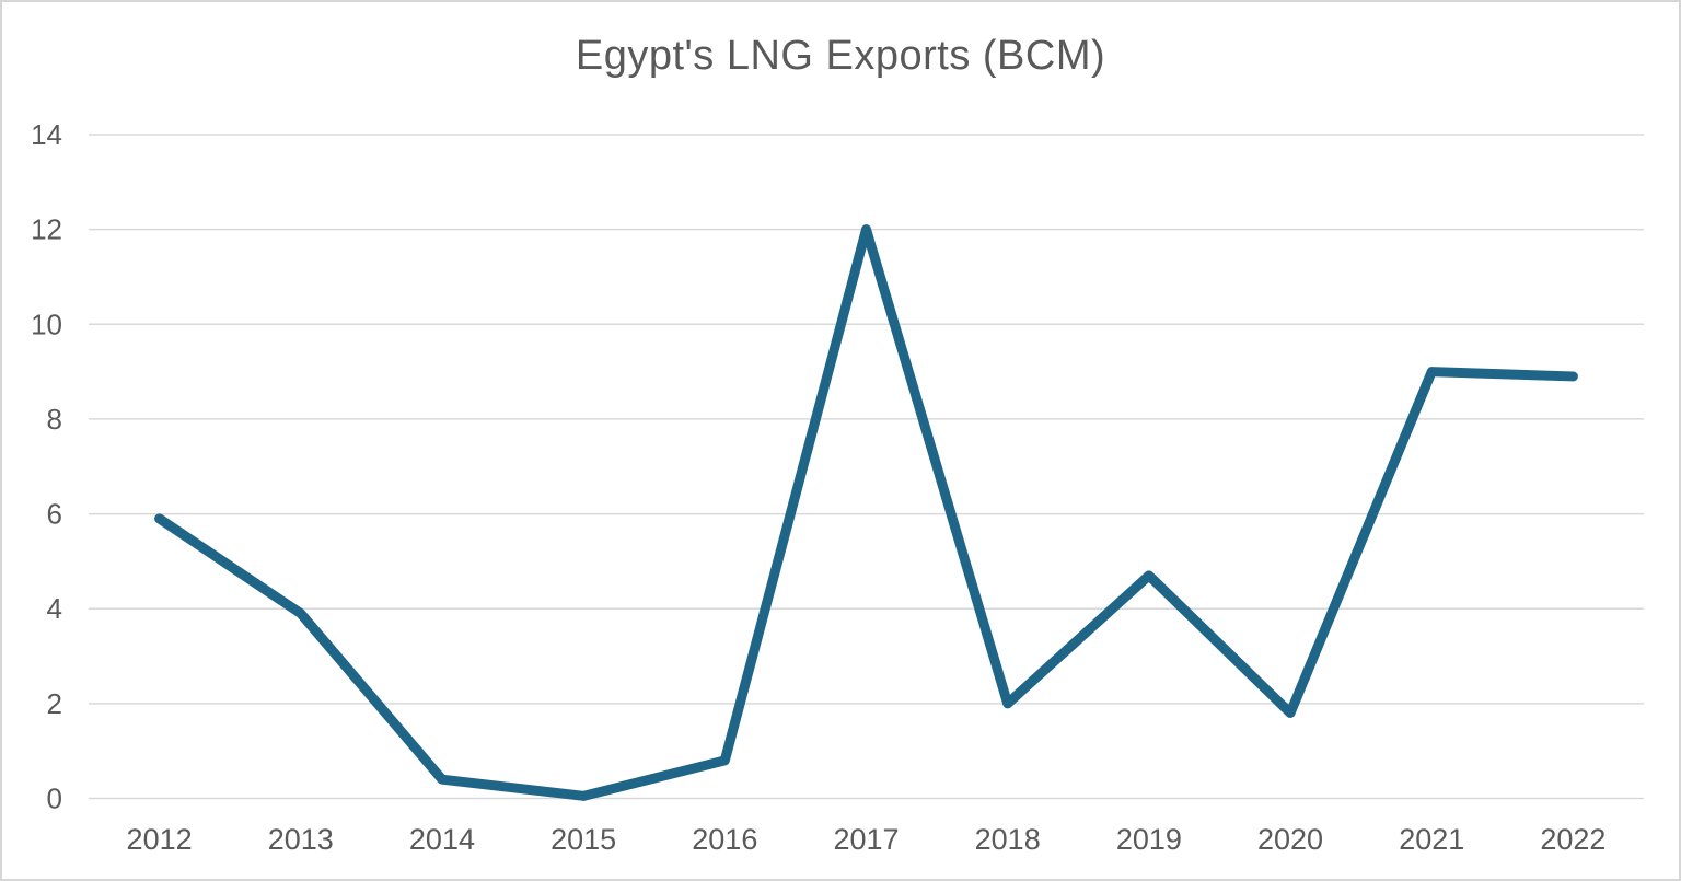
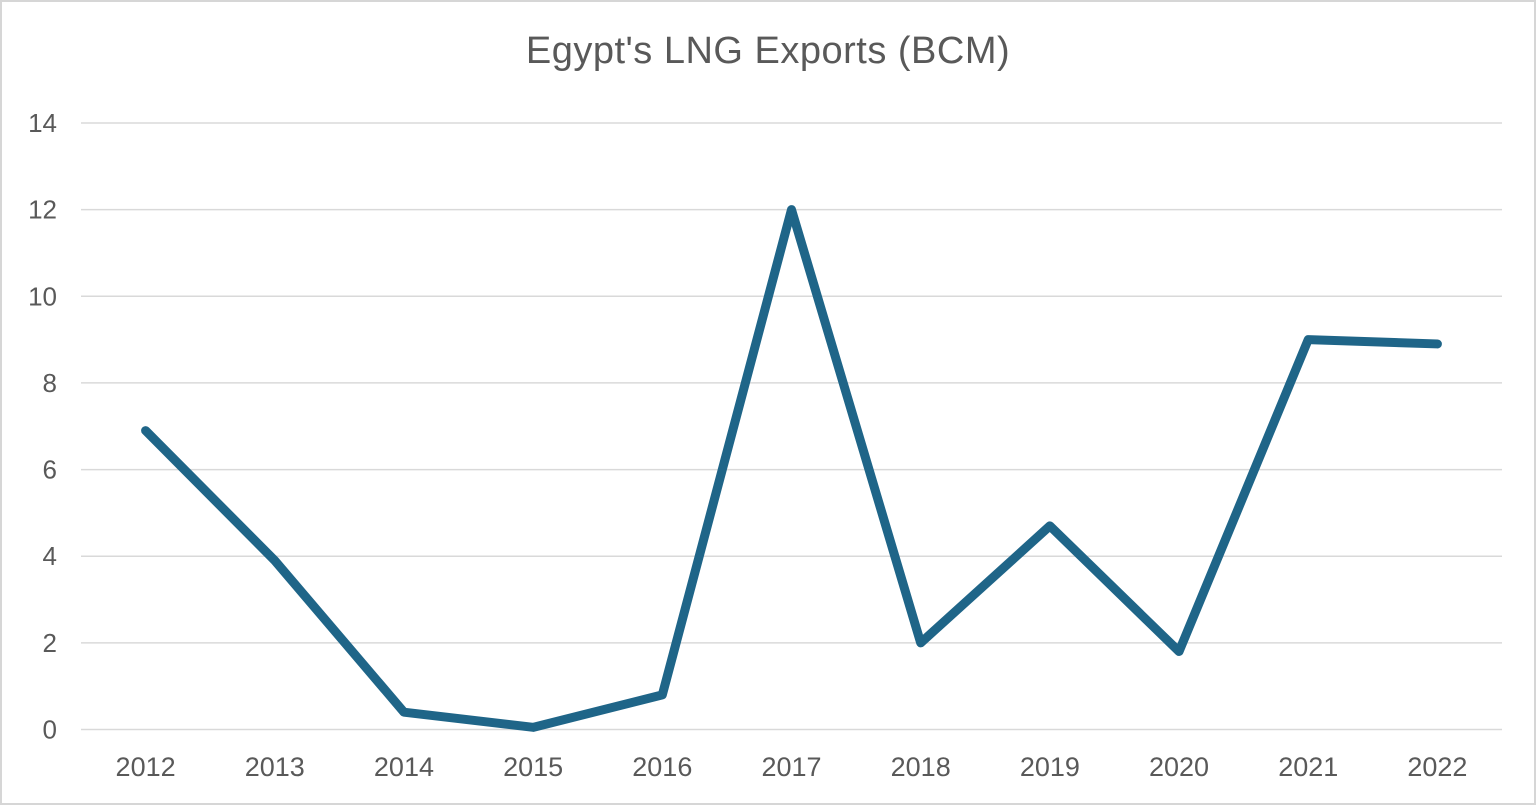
2012: 5.9 -> 6.9
